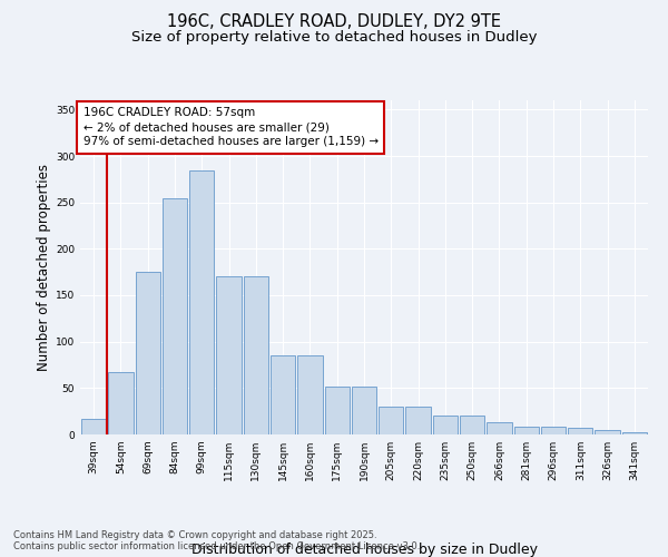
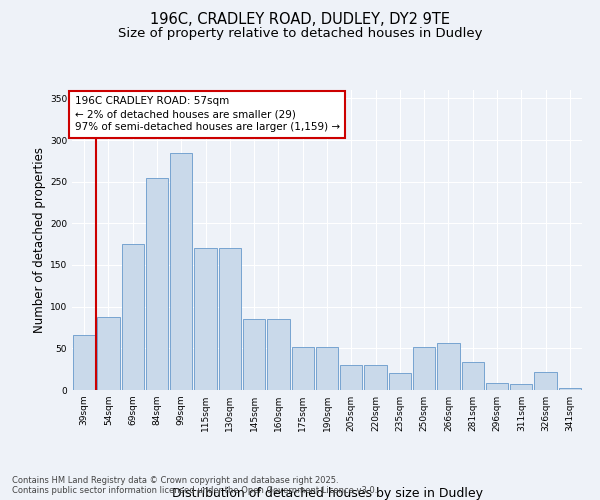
39sqm: 17 -> 66
54sqm: 67 -> 88
250sqm: 20 -> 52
266sqm: 13 -> 56
281sqm: 9 -> 34
326sqm: 5 -> 22
